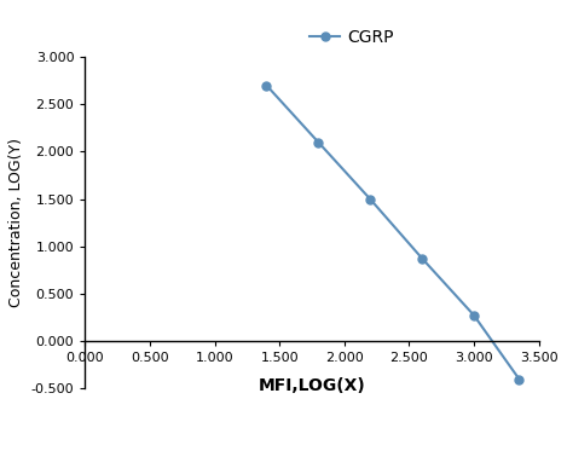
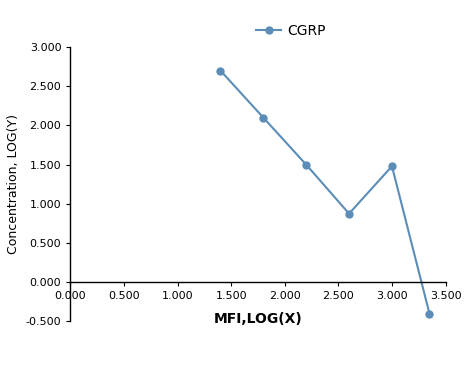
3.000: 0.28 -> 1.48
